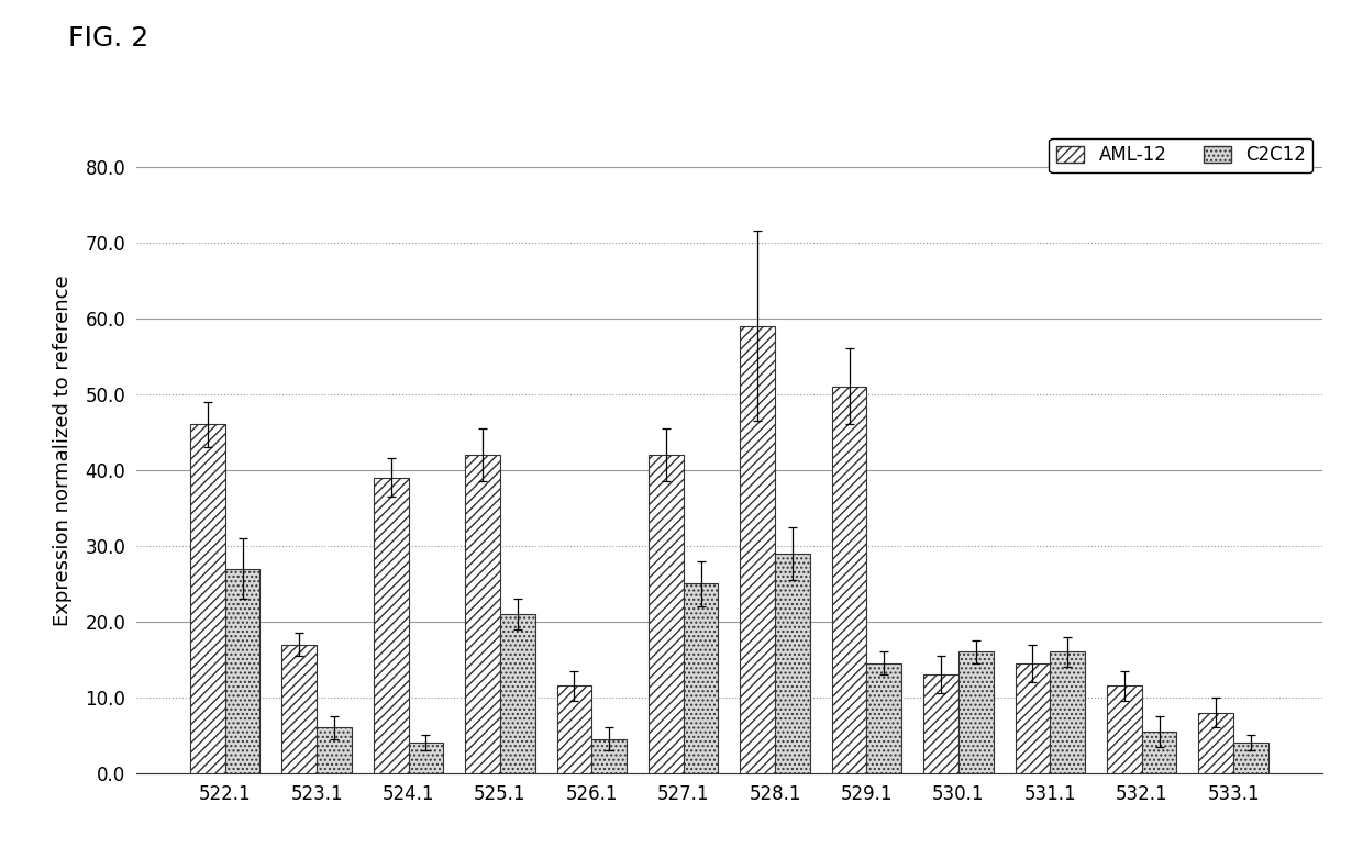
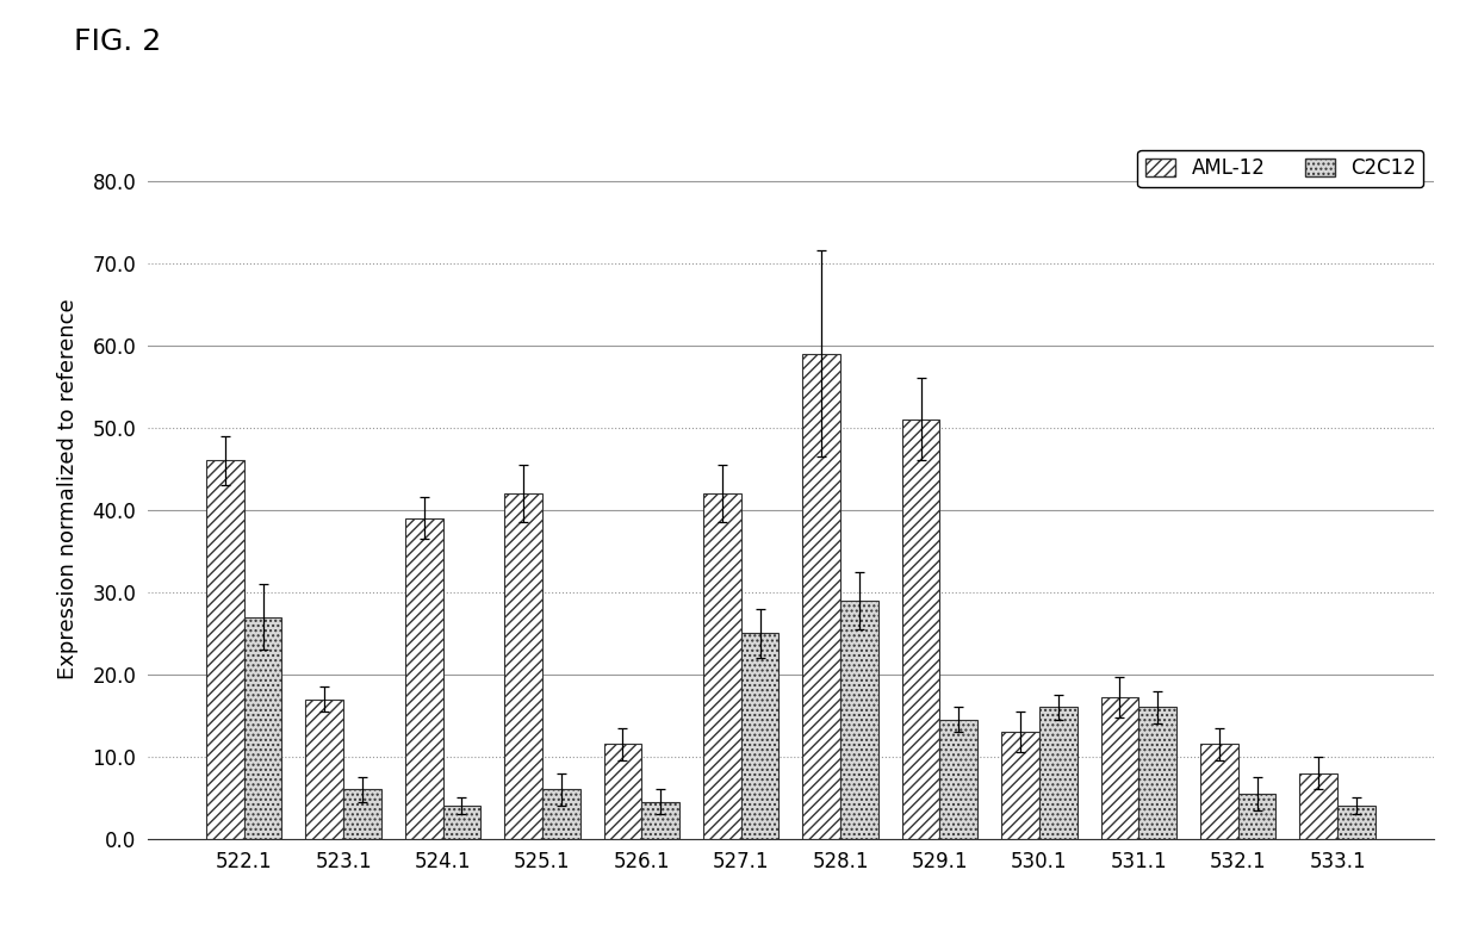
C2C12/525.1: 21.0 -> 6.0
AML-12/531.1: 14.5 -> 17.2
